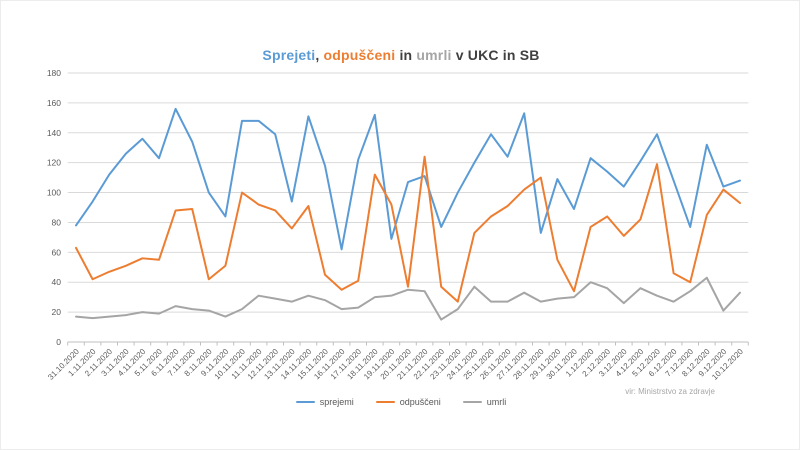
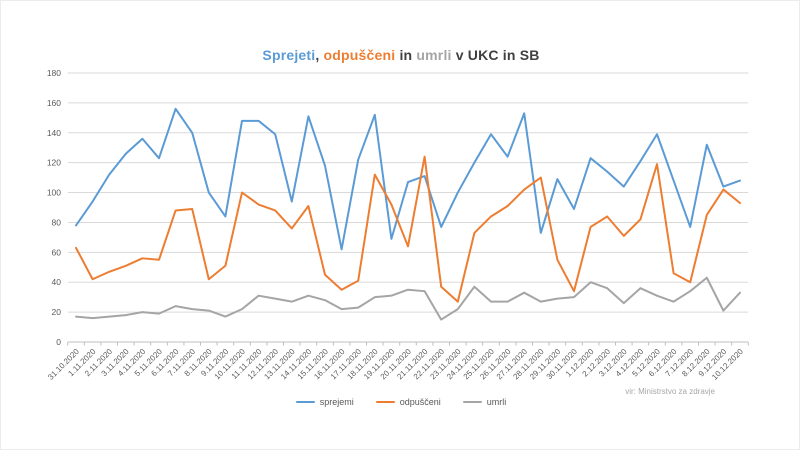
sprejemi/7.11.2020: 134 -> 140
odpuščeni/20.11.2020: 37 -> 64
